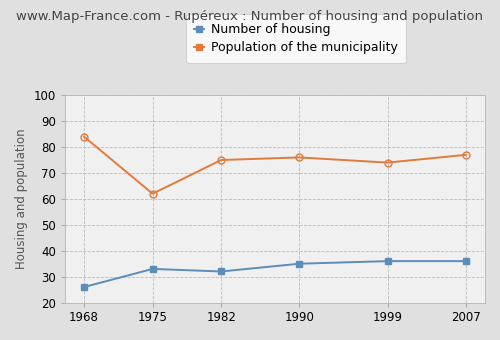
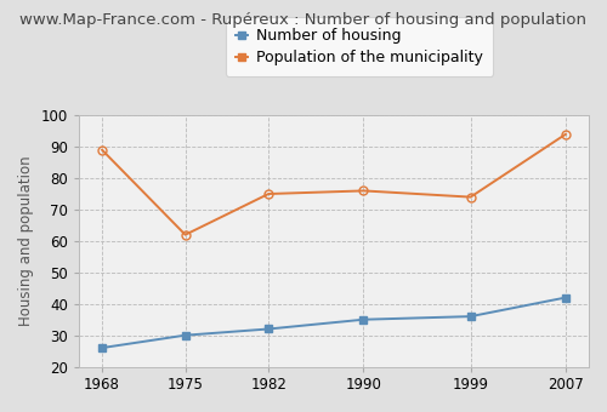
Population of the municipality/1968: 84 -> 89
Number of housing/1975: 33 -> 30
Number of housing/2007: 36 -> 42
Population of the municipality/2007: 77 -> 94
